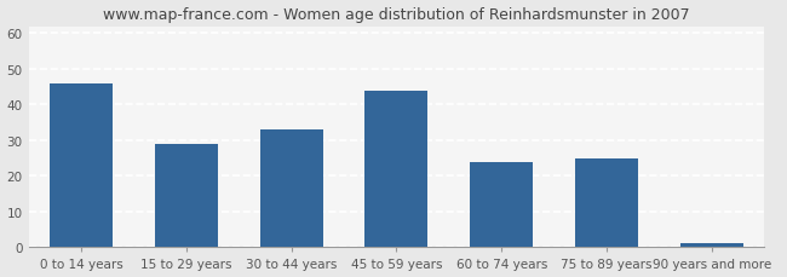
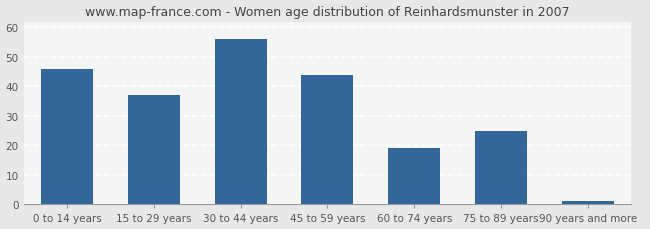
15 to 29 years: 29 -> 37
30 to 44 years: 33 -> 56
60 to 74 years: 24 -> 19
